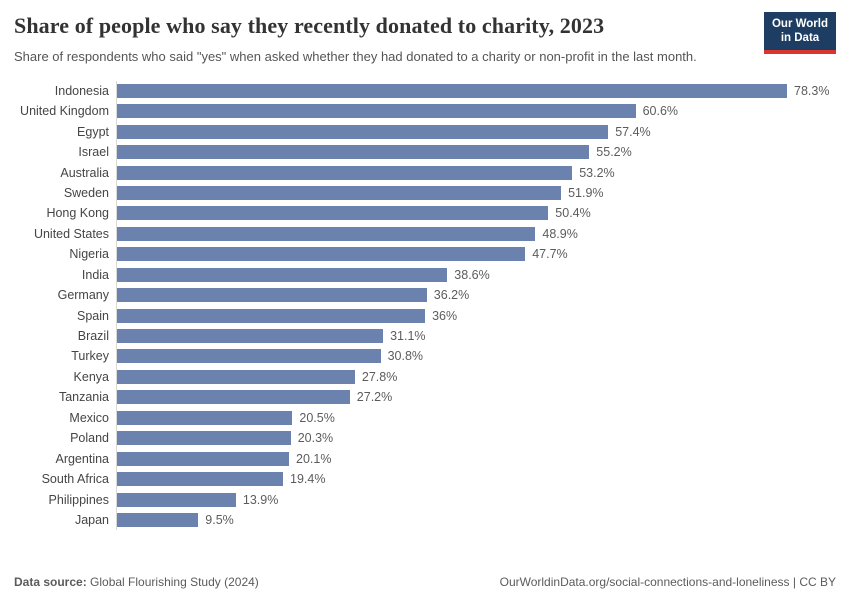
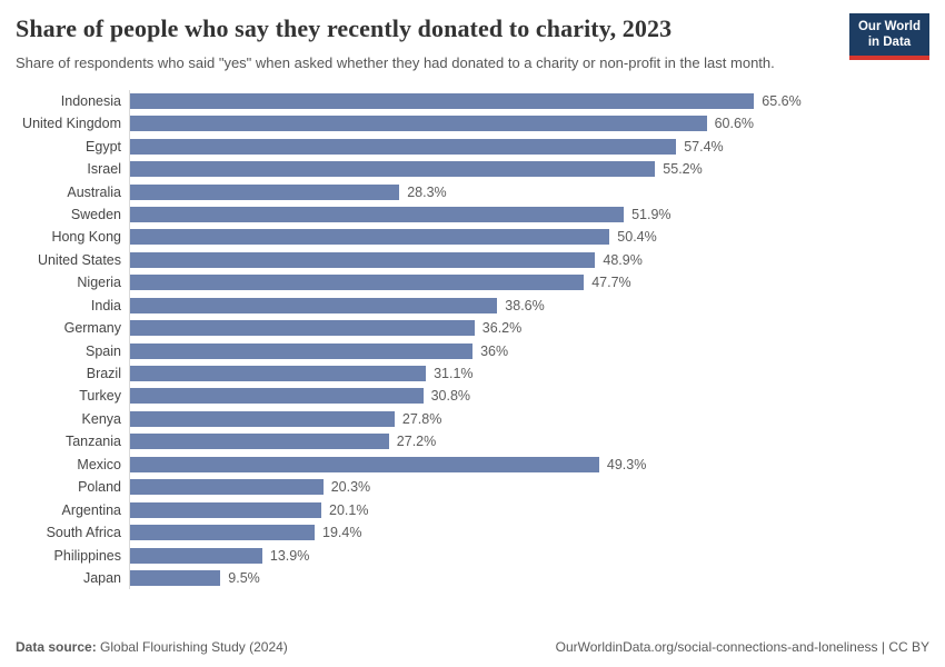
Indonesia: 78.3% -> 65.6%
Australia: 53.2% -> 28.3%
Mexico: 20.5% -> 49.3%
